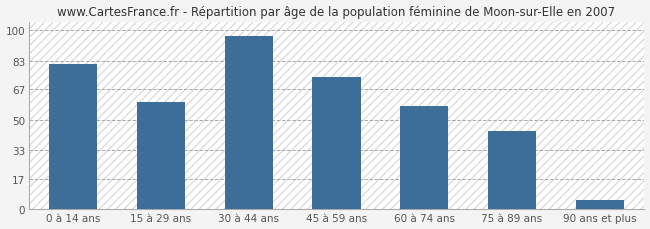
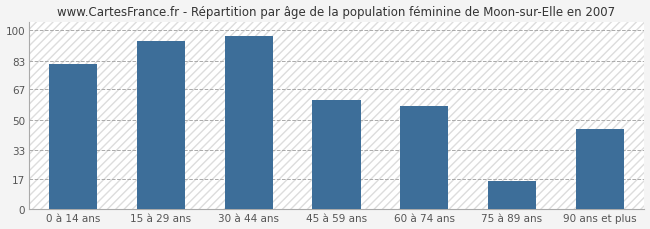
15 à 29 ans: 60 -> 94
45 à 59 ans: 74 -> 61
75 à 89 ans: 44 -> 16
90 ans et plus: 5 -> 45
